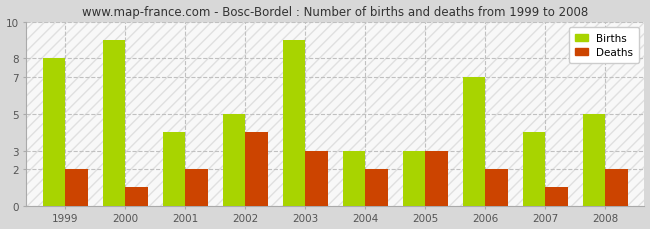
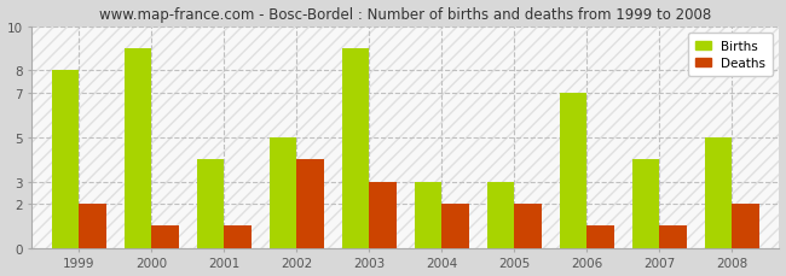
Deaths/2001: 2 -> 1
Deaths/2005: 3 -> 2
Deaths/2006: 2 -> 1
